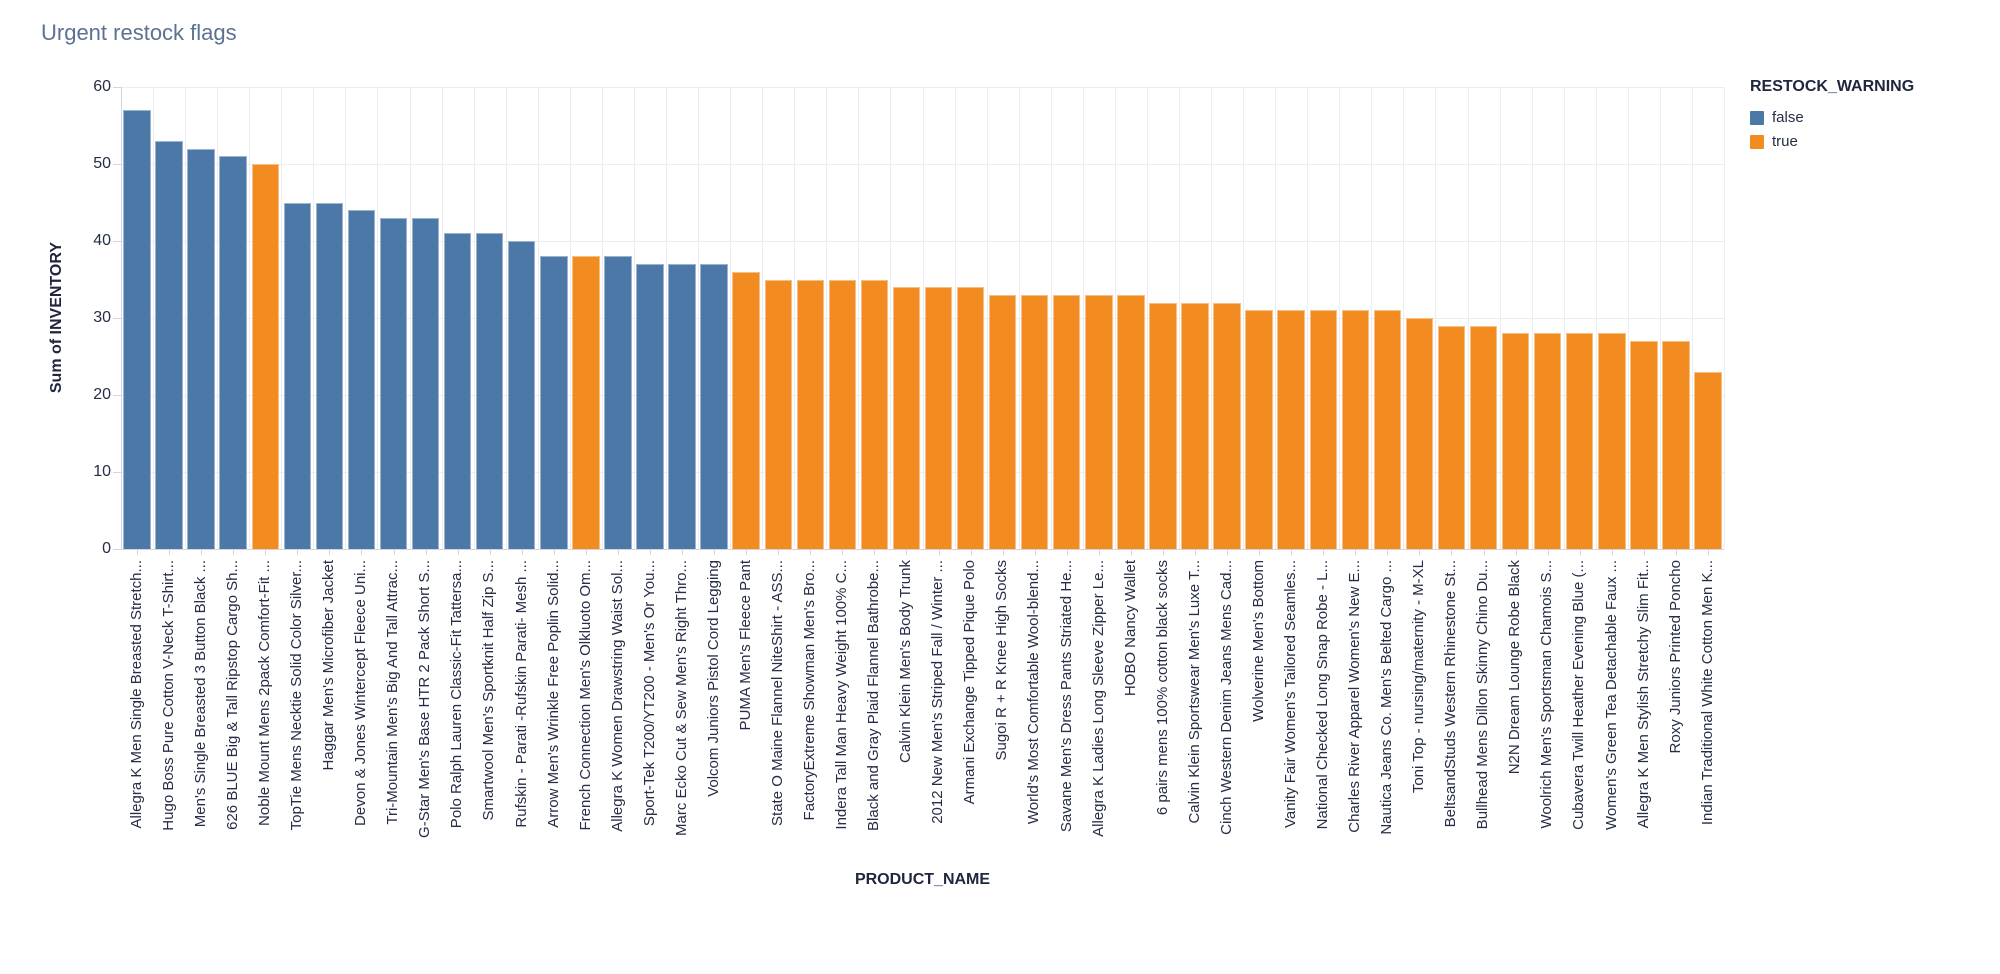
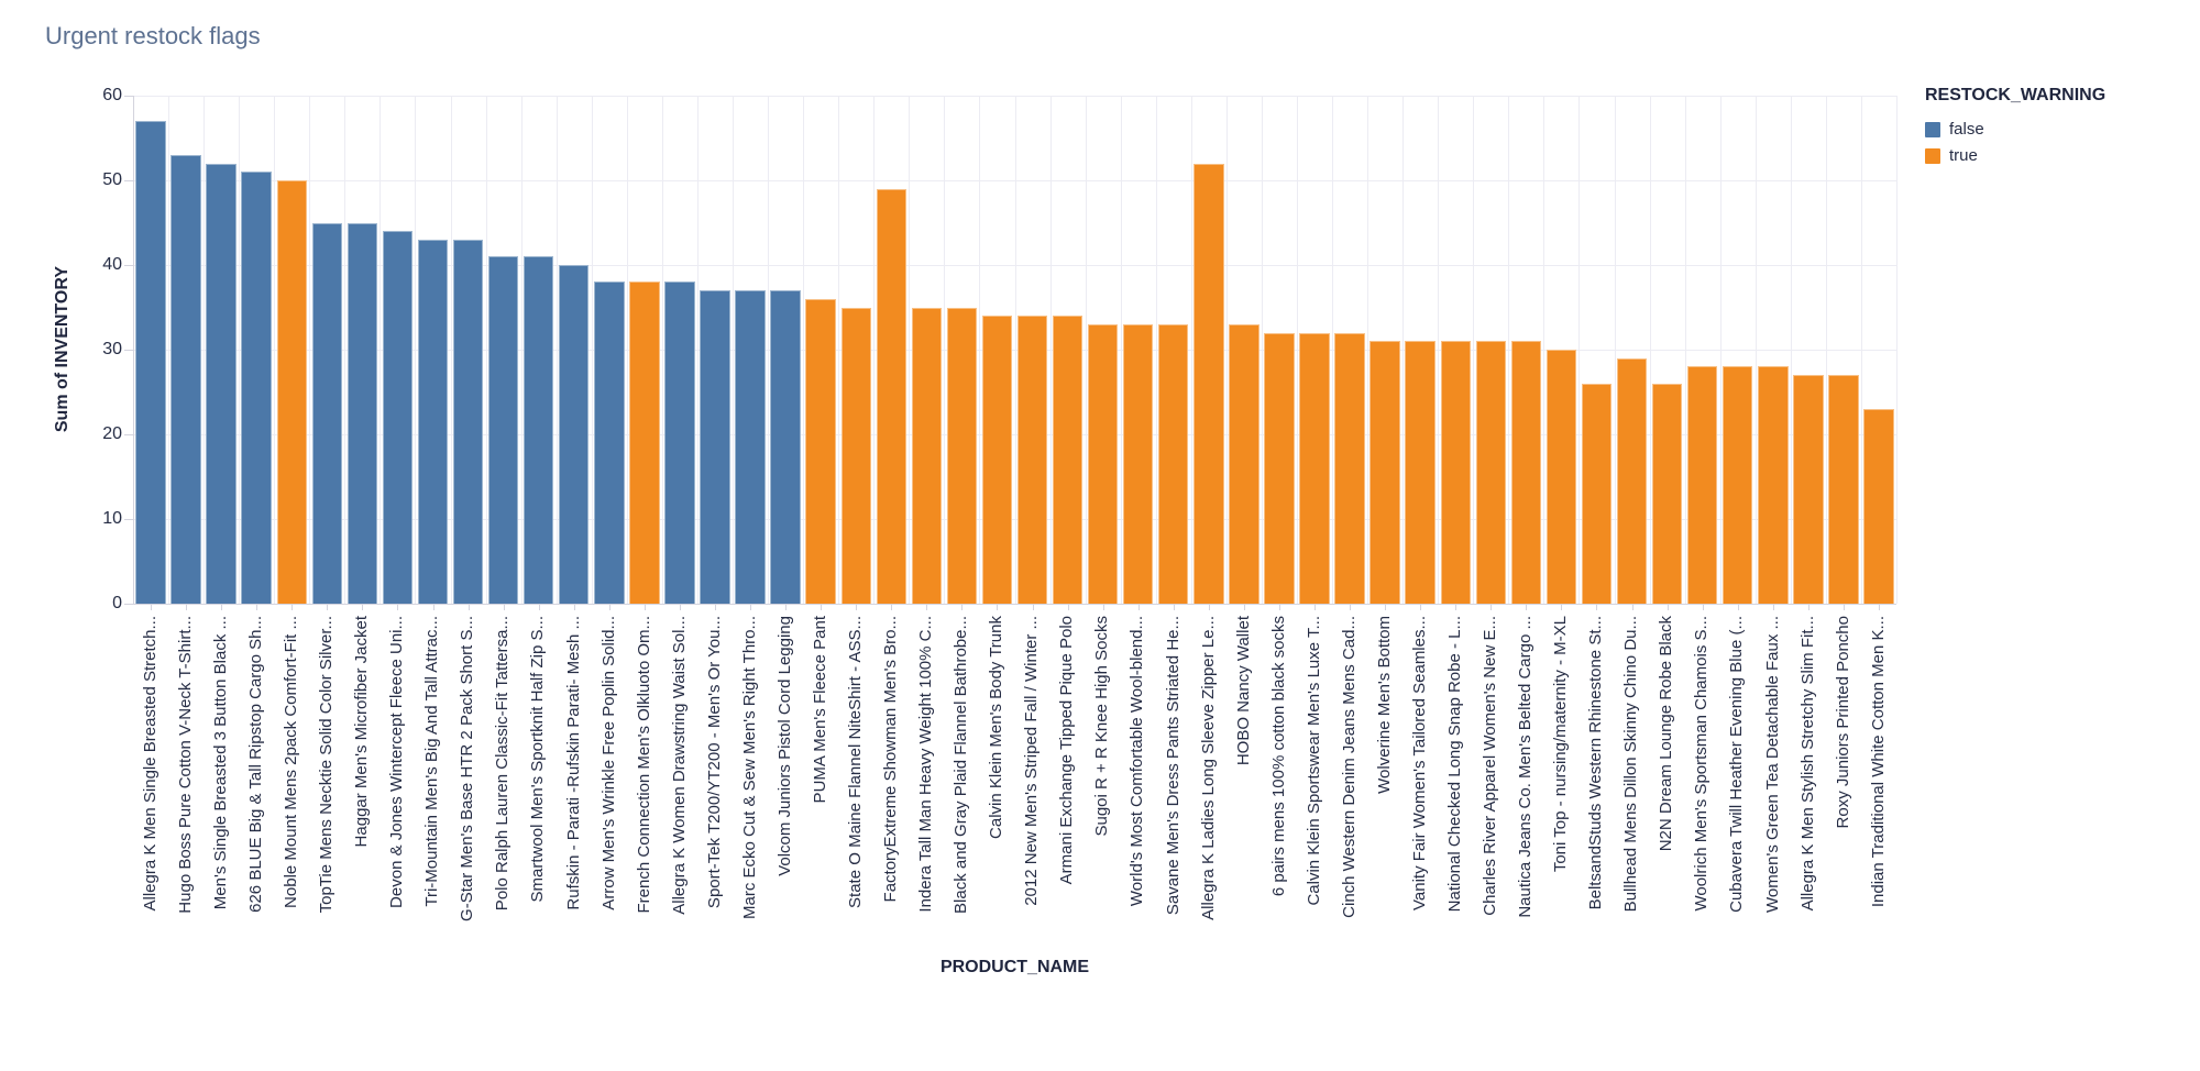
FactoryExtreme Showman Men's Bro...: 35 -> 49
Allegra K Ladies Long Sleeve Zipper Le...: 33 -> 52
BeltsandStuds Western Rhinestone St...: 29 -> 26
N2N Dream Lounge Robe Black: 28 -> 26
